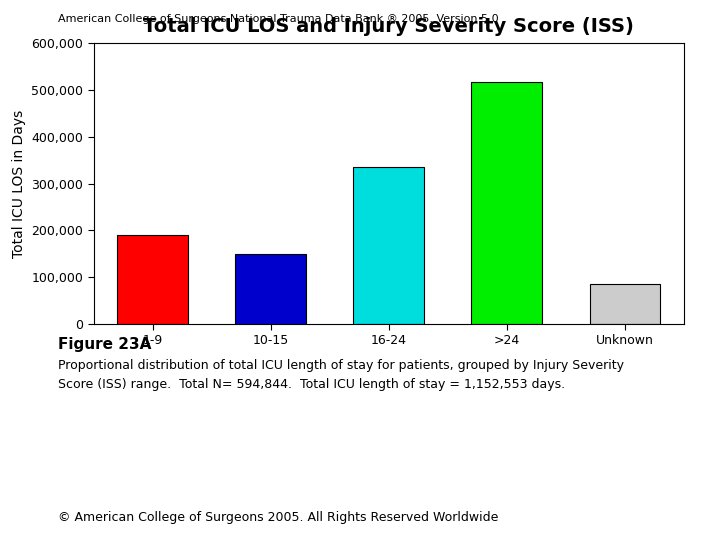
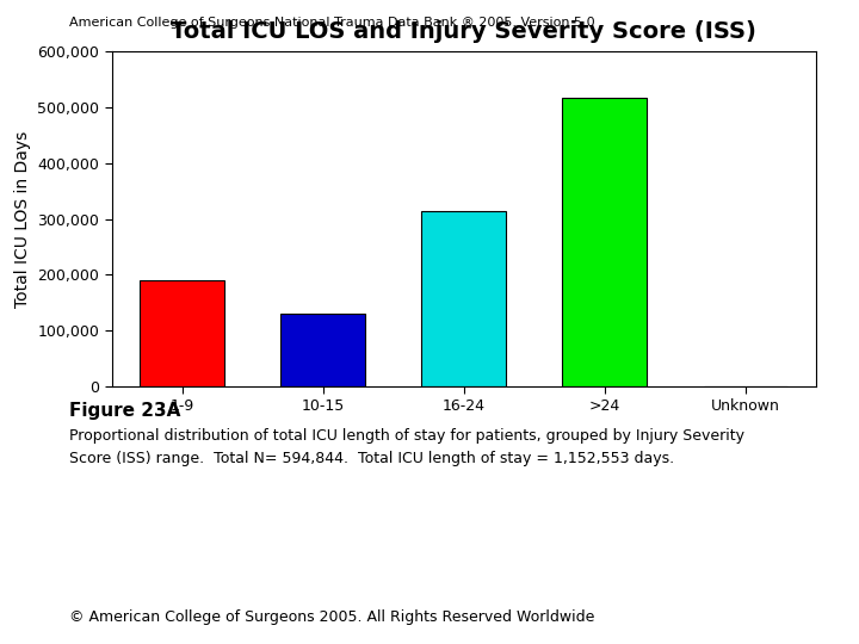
10-15: 150,000 -> 130,000
16-24: 335,000 -> 315,000
Unknown: 85,000 -> 0
